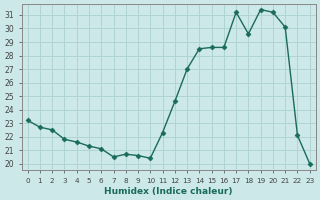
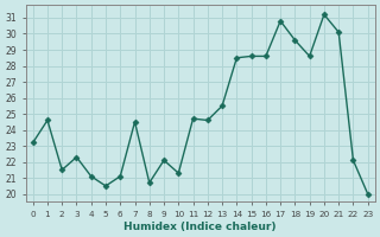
1: 22.7 -> 24.6
2: 22.5 -> 21.5
3: 21.8 -> 22.3
4: 21.6 -> 21.1
5: 21.3 -> 20.5
7: 20.5 -> 24.5
9: 20.6 -> 22.1
10: 20.4 -> 21.3
11: 22.3 -> 24.7
13: 27.0 -> 25.5
17: 31.2 -> 30.8
19: 31.4 -> 28.6
